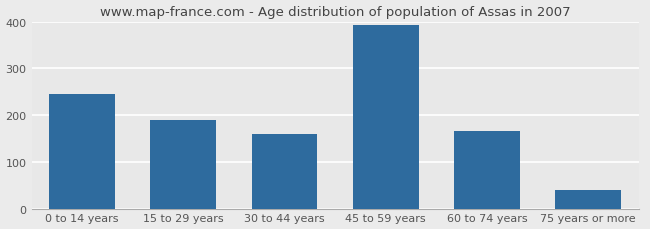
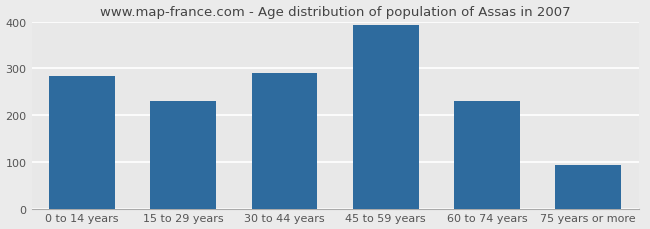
0 to 14 years: 245 -> 283
15 to 29 years: 190 -> 231
30 to 44 years: 160 -> 289
60 to 74 years: 165 -> 230
75 years or more: 40 -> 93
